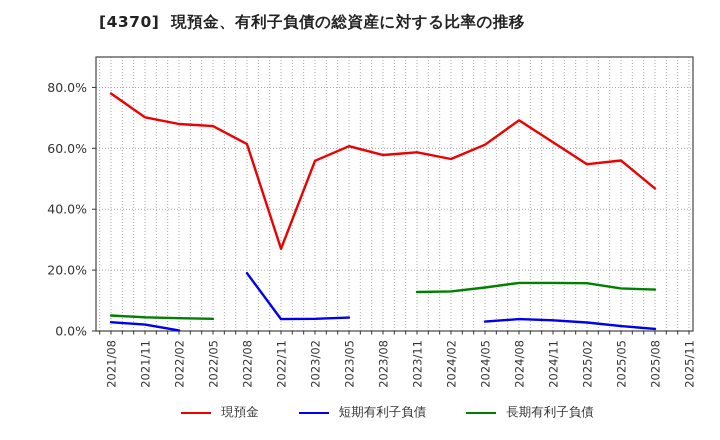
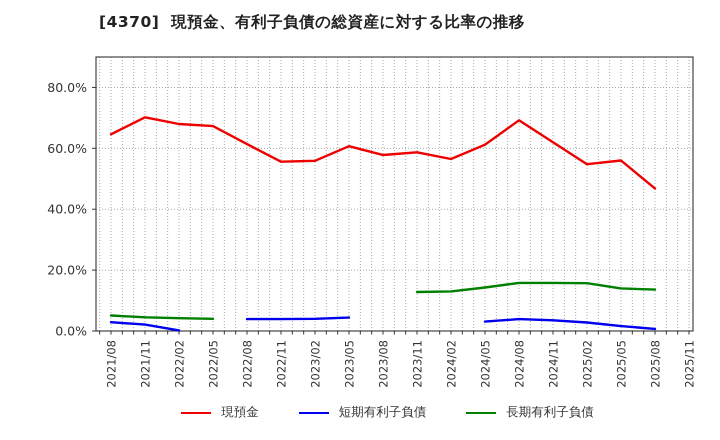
現預金/2021/08: 78% -> 65%
短期有利子負債/2022/08: 19% -> 4%
現預金/2022/11: 27% -> 56%
